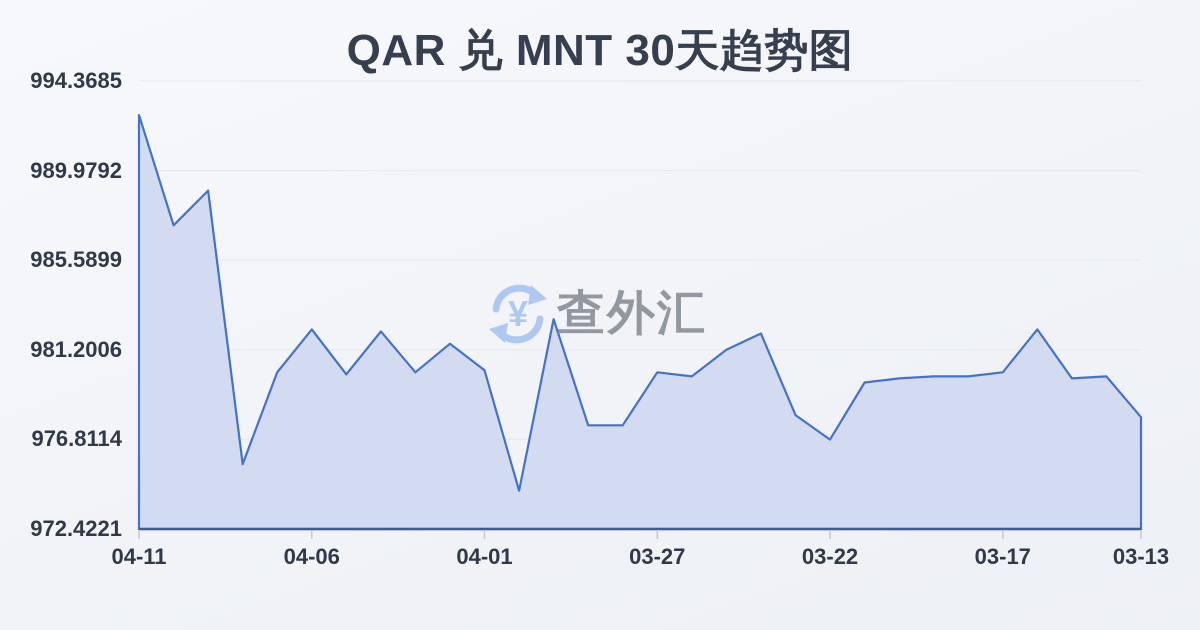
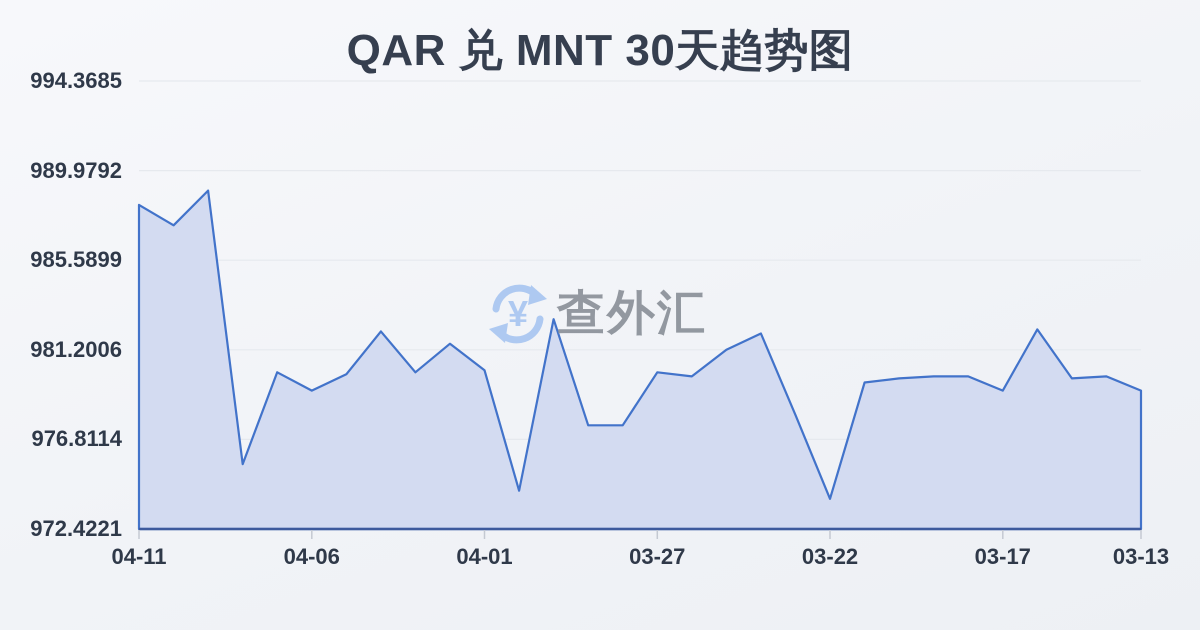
04-11: 992.7 -> 988.3
04-06: 982.2 -> 979.2
03-22: 976.8 -> 973.9
03-17: 980.1 -> 979.2
03-13: 977.9 -> 979.2
